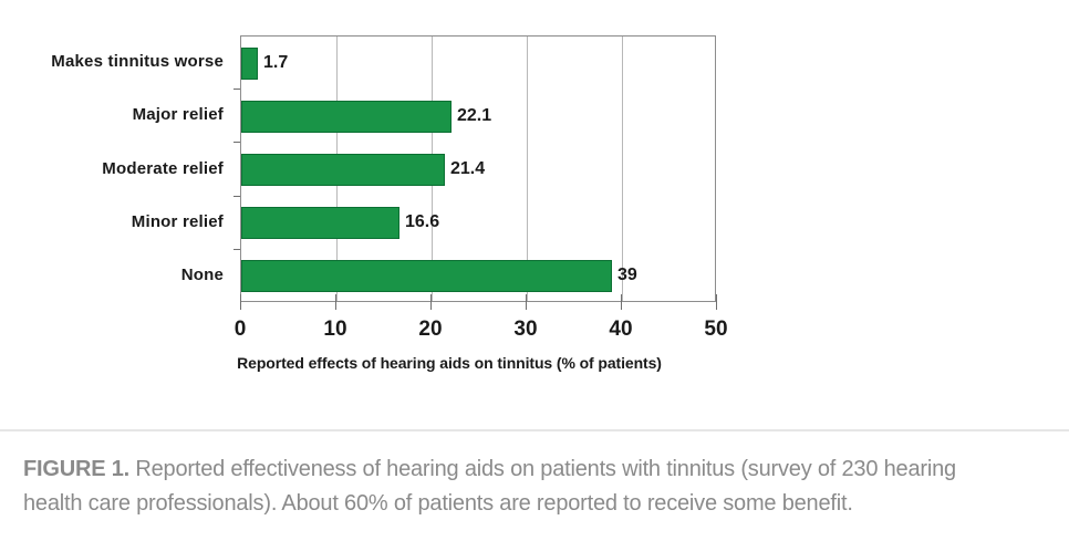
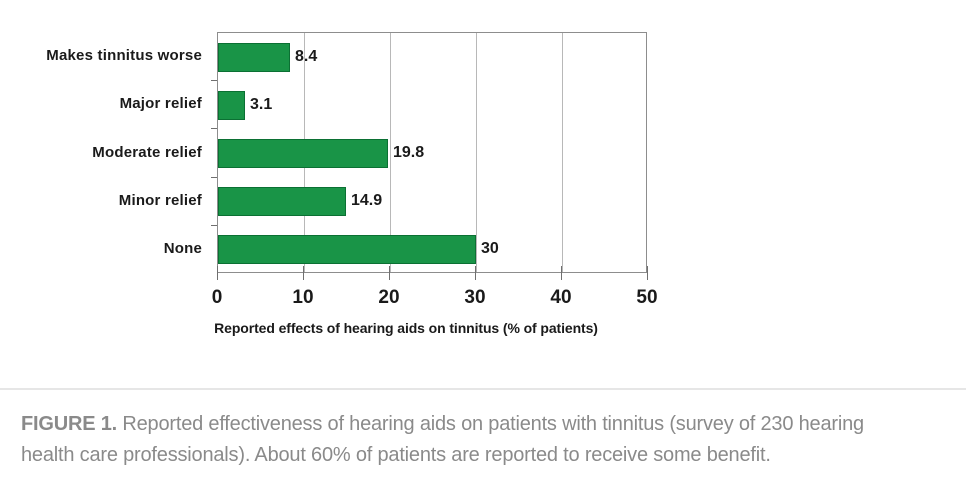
Makes tinnitus worse: 1.7 -> 8.4
Major relief: 22.1 -> 3.1
Moderate relief: 21.4 -> 19.8
Minor relief: 16.6 -> 14.9
None: 39 -> 30
